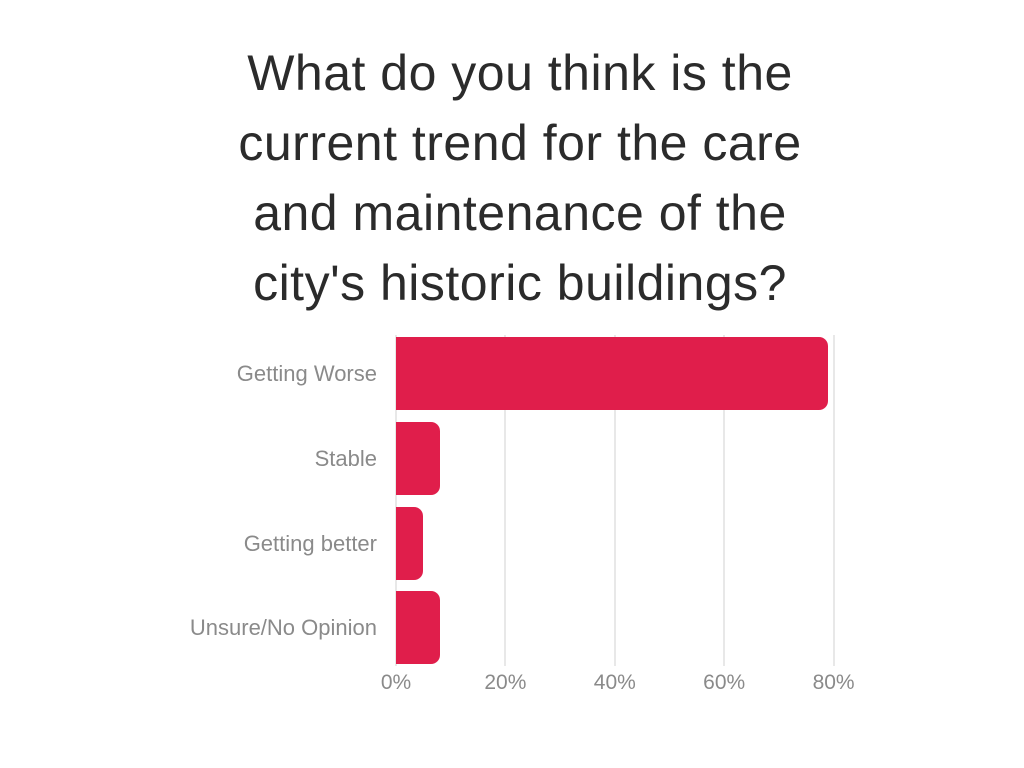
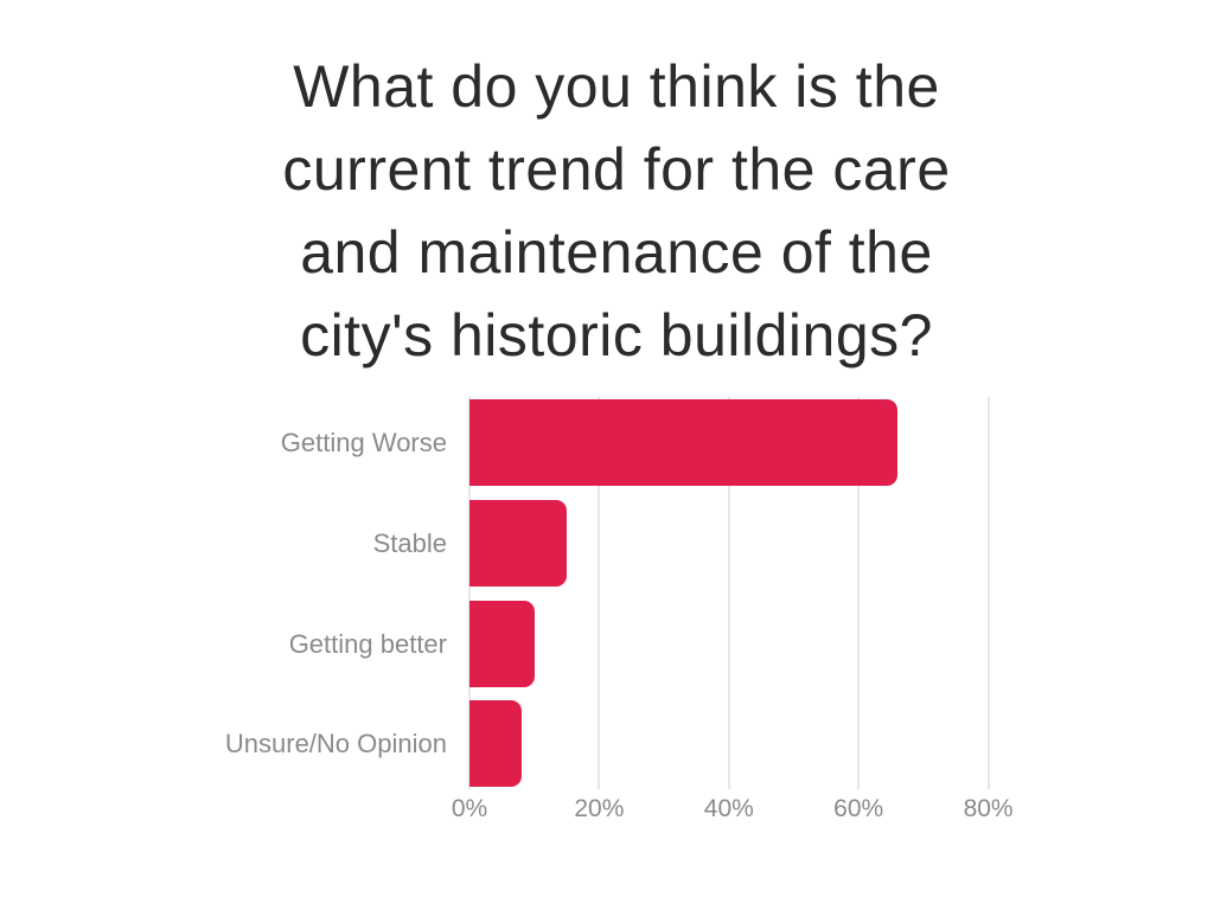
Getting Worse: 79% -> 66%
Stable: 8% -> 15%
Getting better: 5% -> 10%
